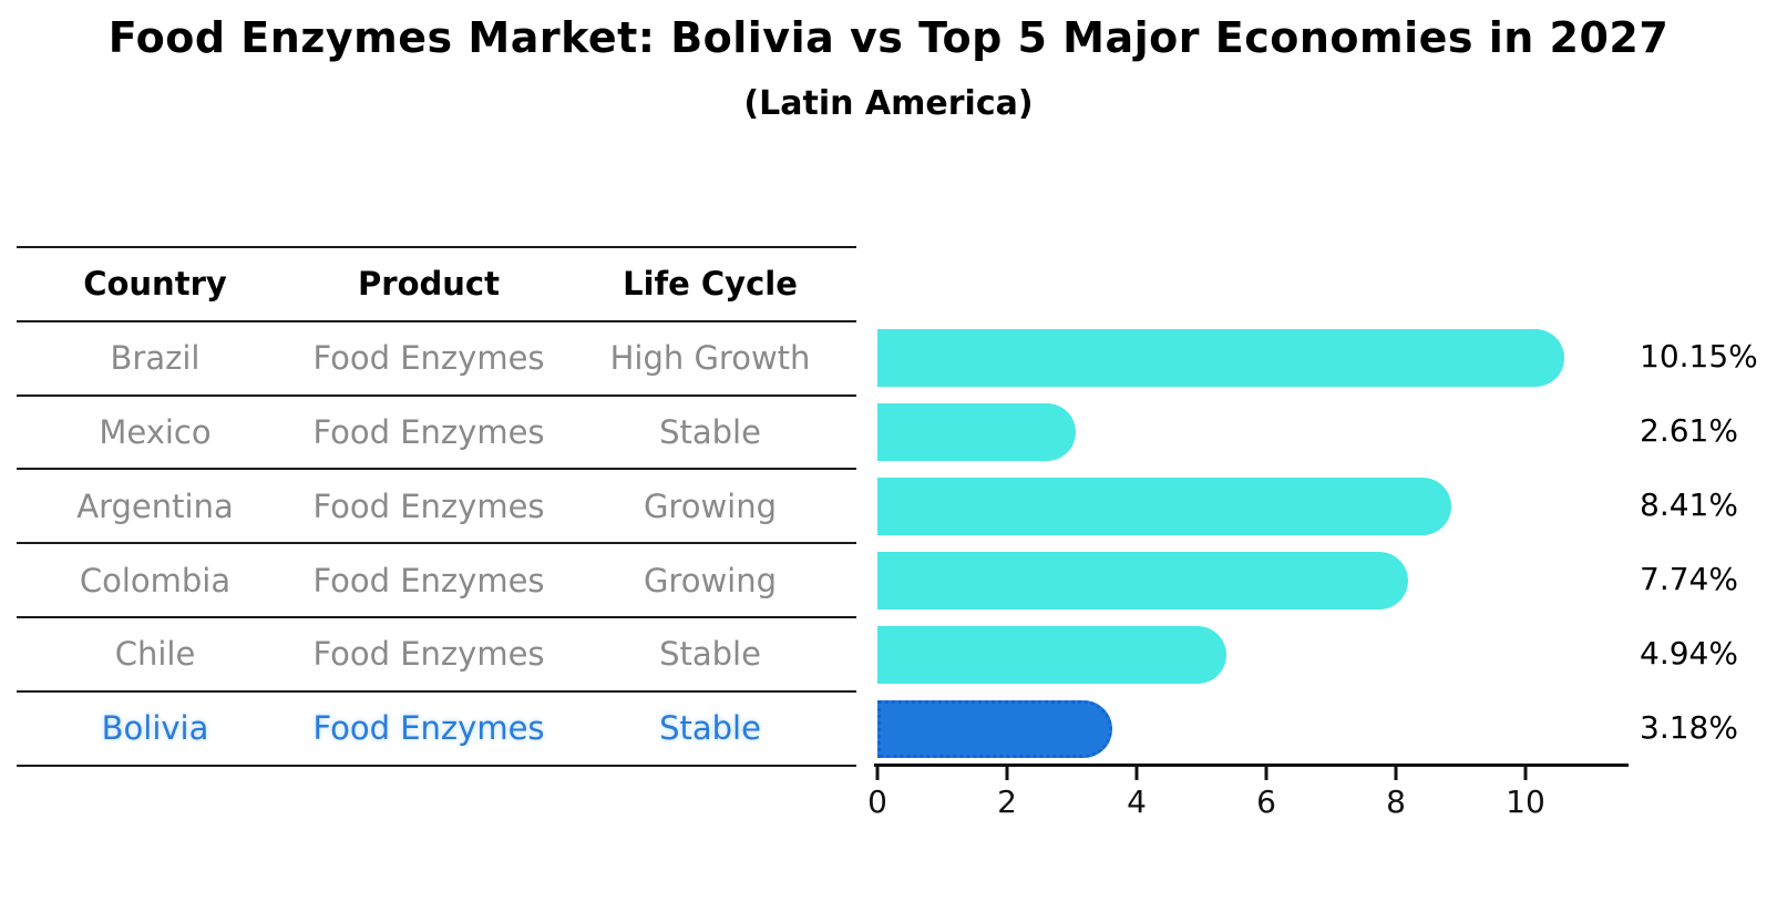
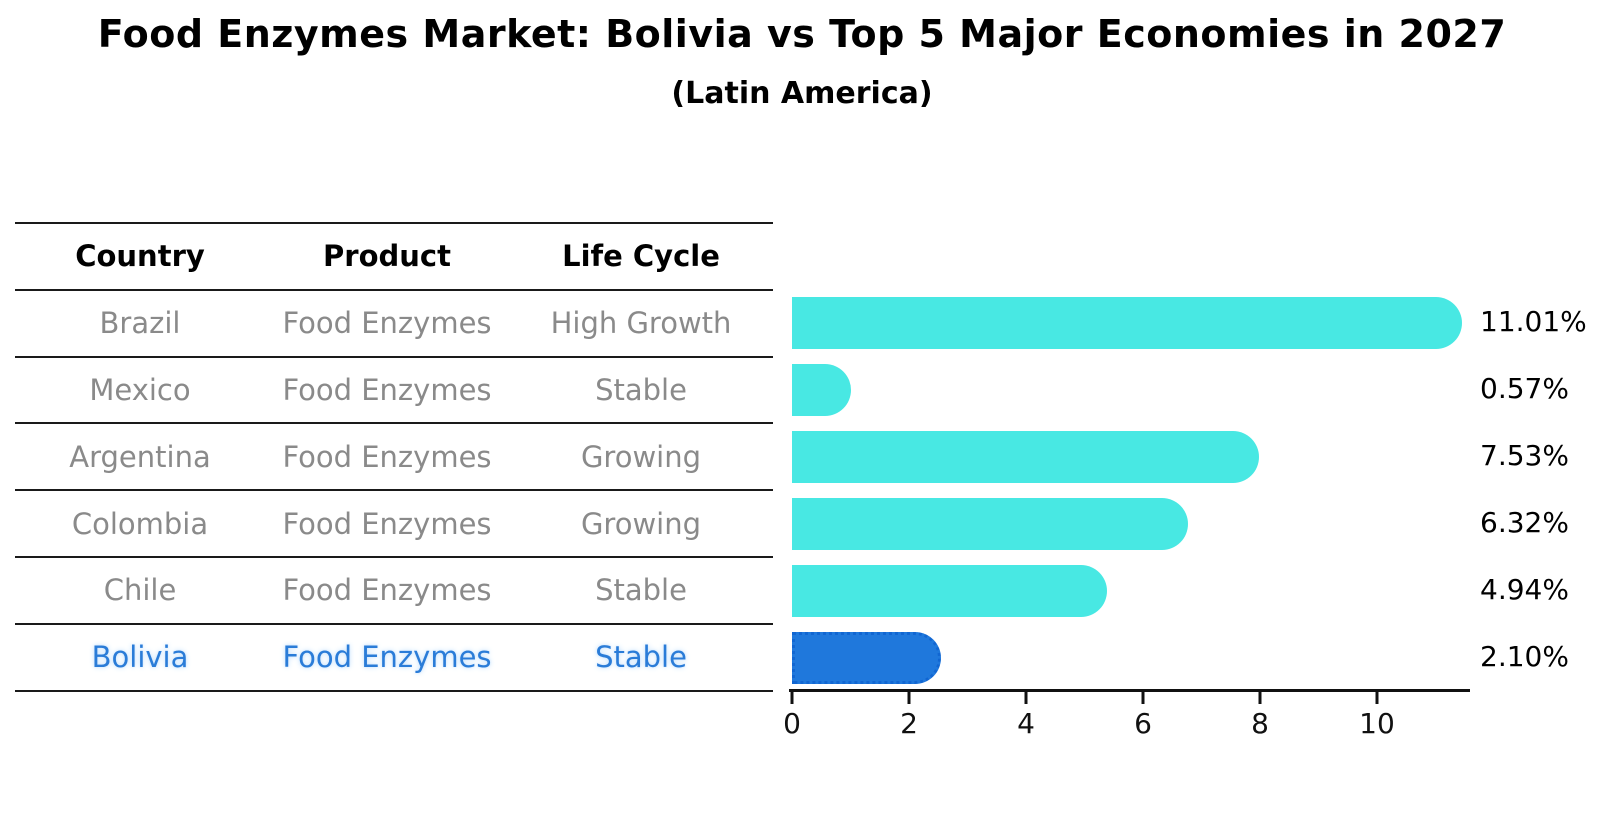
Brazil: 10.15% -> 11.01%
Mexico: 2.61% -> 0.57%
Argentina: 8.41% -> 7.53%
Colombia: 7.74% -> 6.32%
Bolivia: 3.18% -> 2.10%
